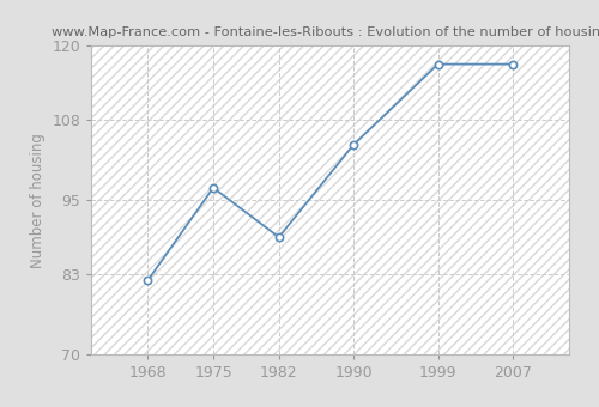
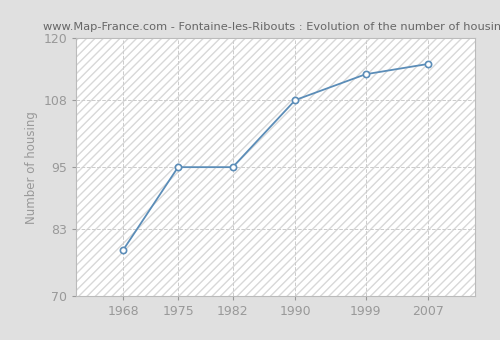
1968: 82 -> 79
1975: 97 -> 95
1982: 89 -> 95
1990: 104 -> 108
1999: 117 -> 113
2007: 117 -> 115
